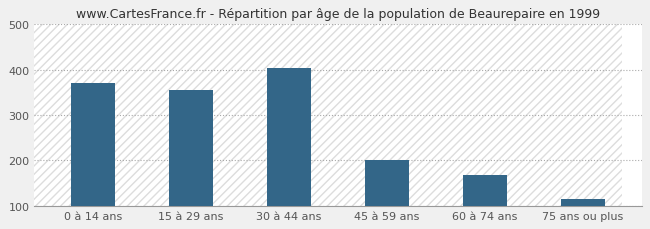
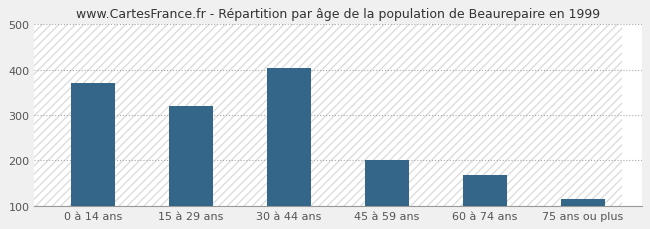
15 à 29 ans: 355 -> 320
